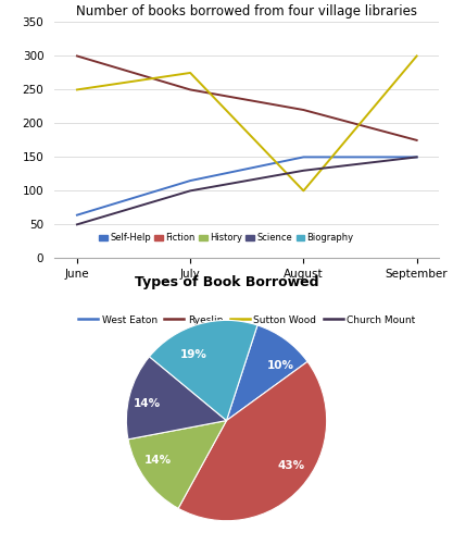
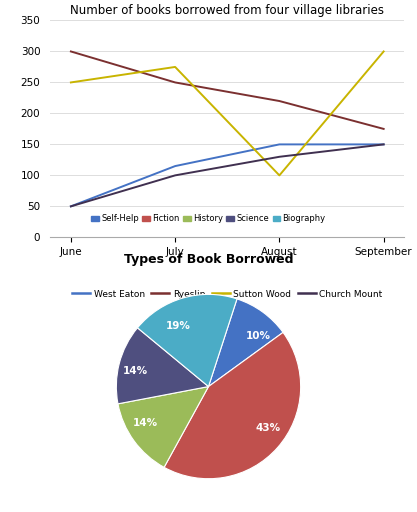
West Eaton/June: 64 -> 50
